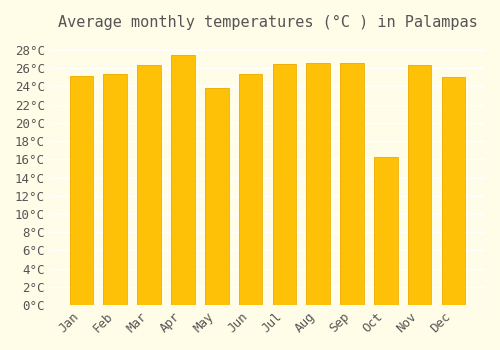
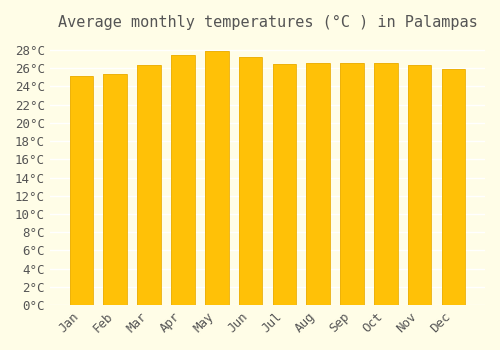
May: 23.8°C -> 27.9°C
Jun: 25.4°C -> 27.2°C
Oct: 16.2°C -> 26.6°C
Dec: 25.0°C -> 25.9°C
